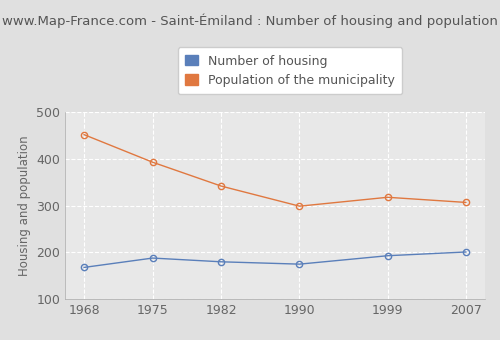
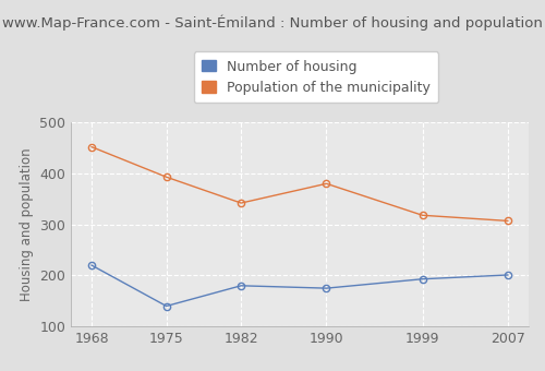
Number of housing/1968: 168 -> 220
Number of housing/1975: 188 -> 140
Population of the municipality/1990: 299 -> 380
